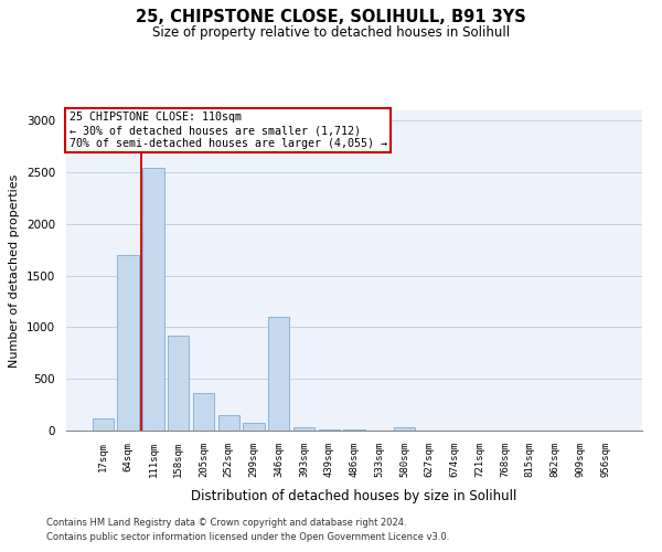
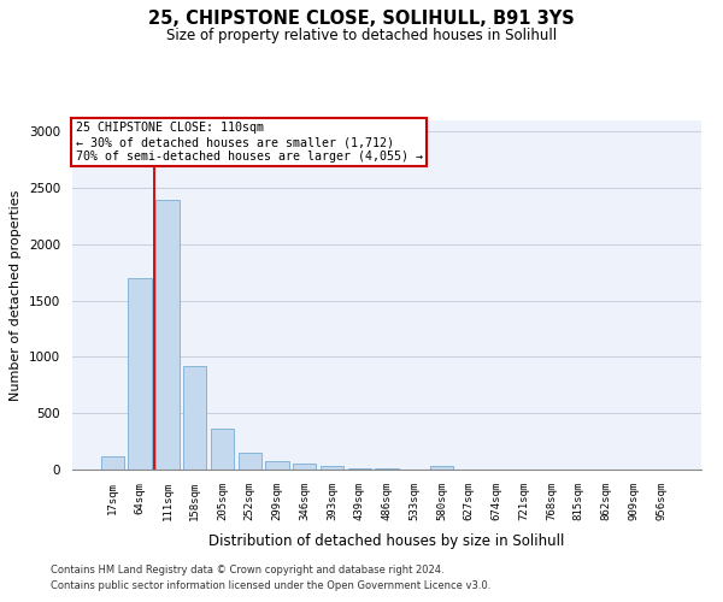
111sqm: 2540 -> 2390
346sqm: 1100 -> 60
